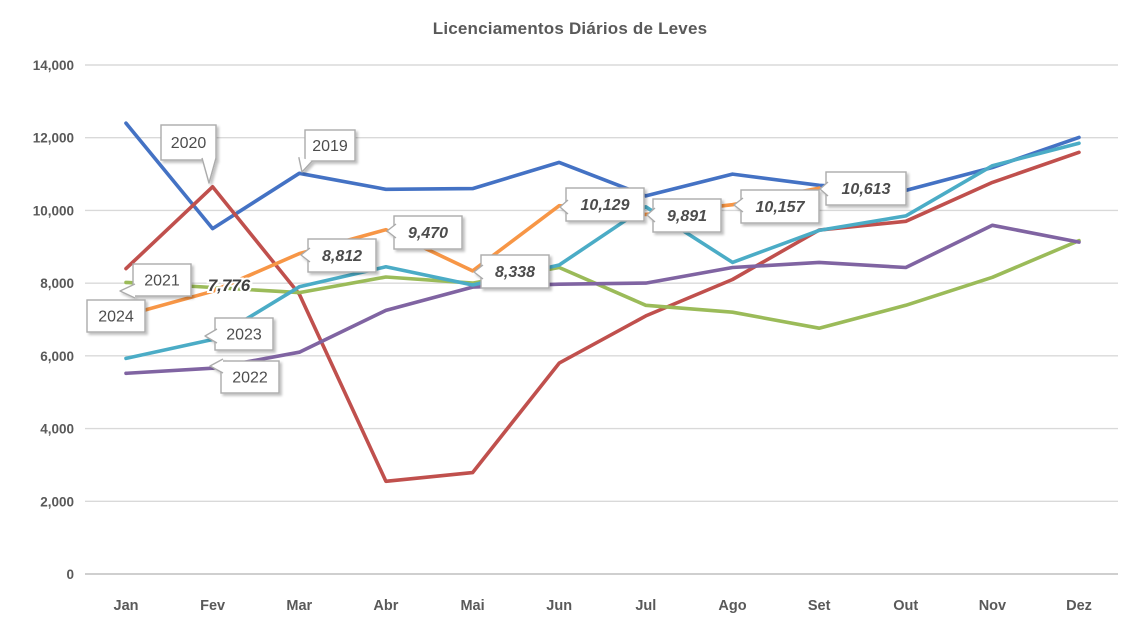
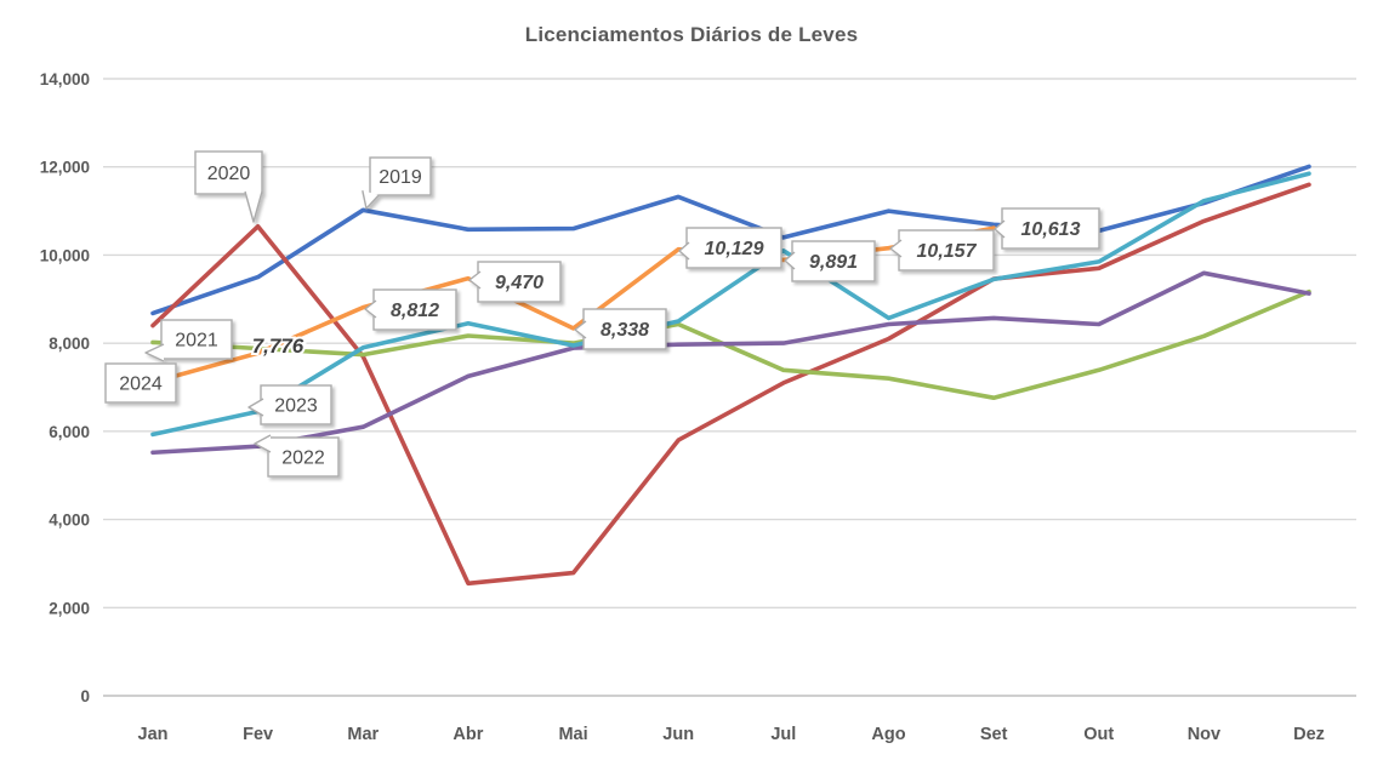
2019/Jan: 12400 -> 8700
